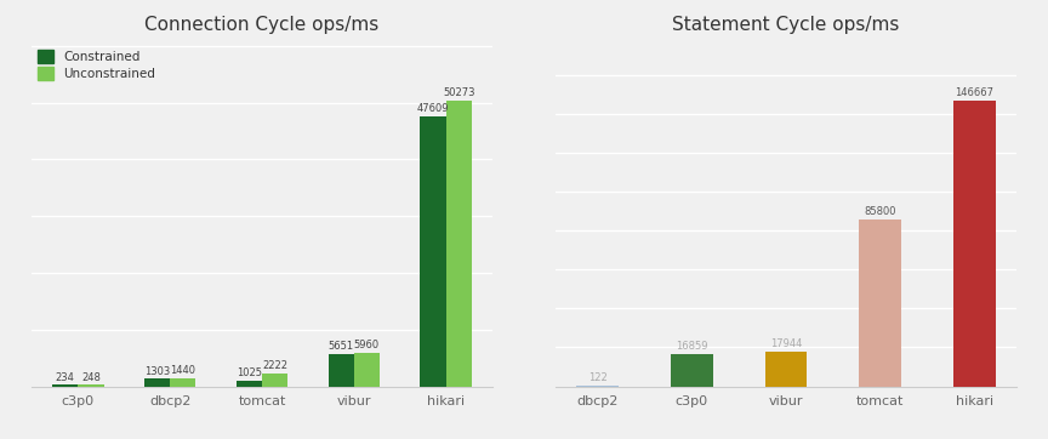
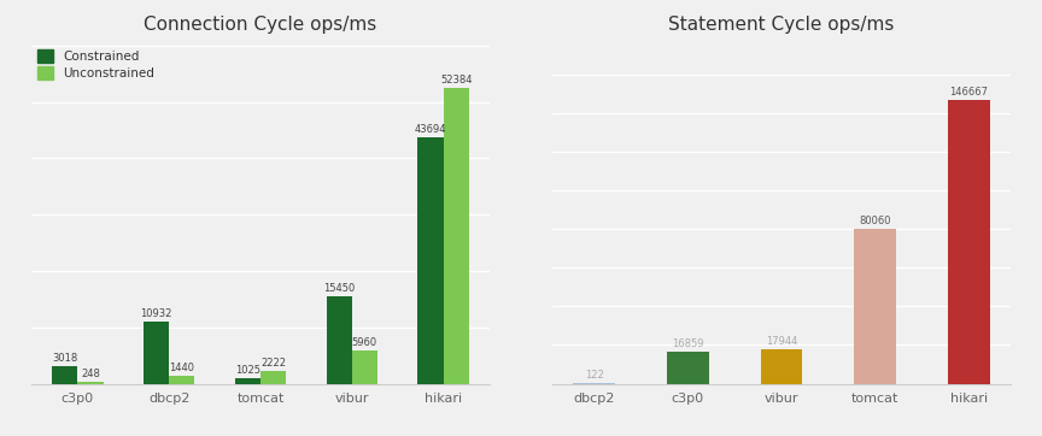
Connection Cycle ops/ms/Constrained/c3p0: 234 -> 3018
Connection Cycle ops/ms/Constrained/dbcp2: 1303 -> 10932
Connection Cycle ops/ms/Constrained/vibur: 5651 -> 15450
Connection Cycle ops/ms/Constrained/hikari: 47609 -> 43694
Connection Cycle ops/ms/Unconstrained/hikari: 50273 -> 52384
Statement Cycle ops/ms/tomcat: 85800 -> 80060
